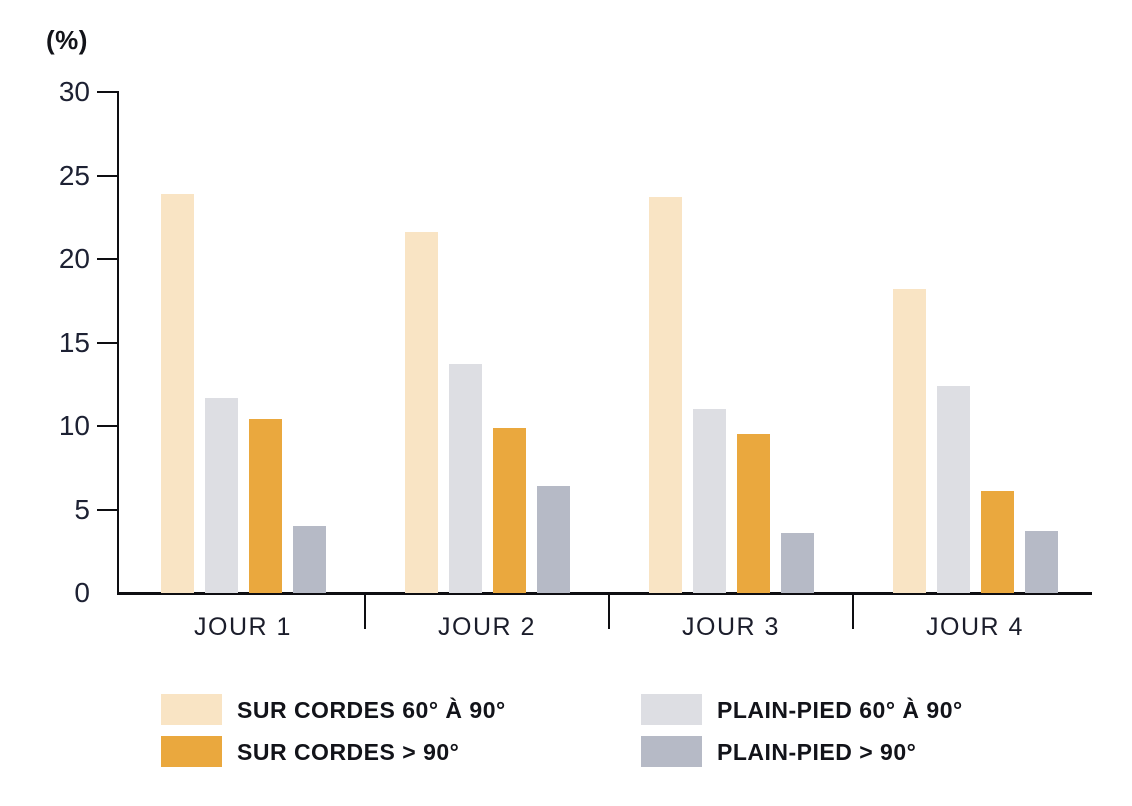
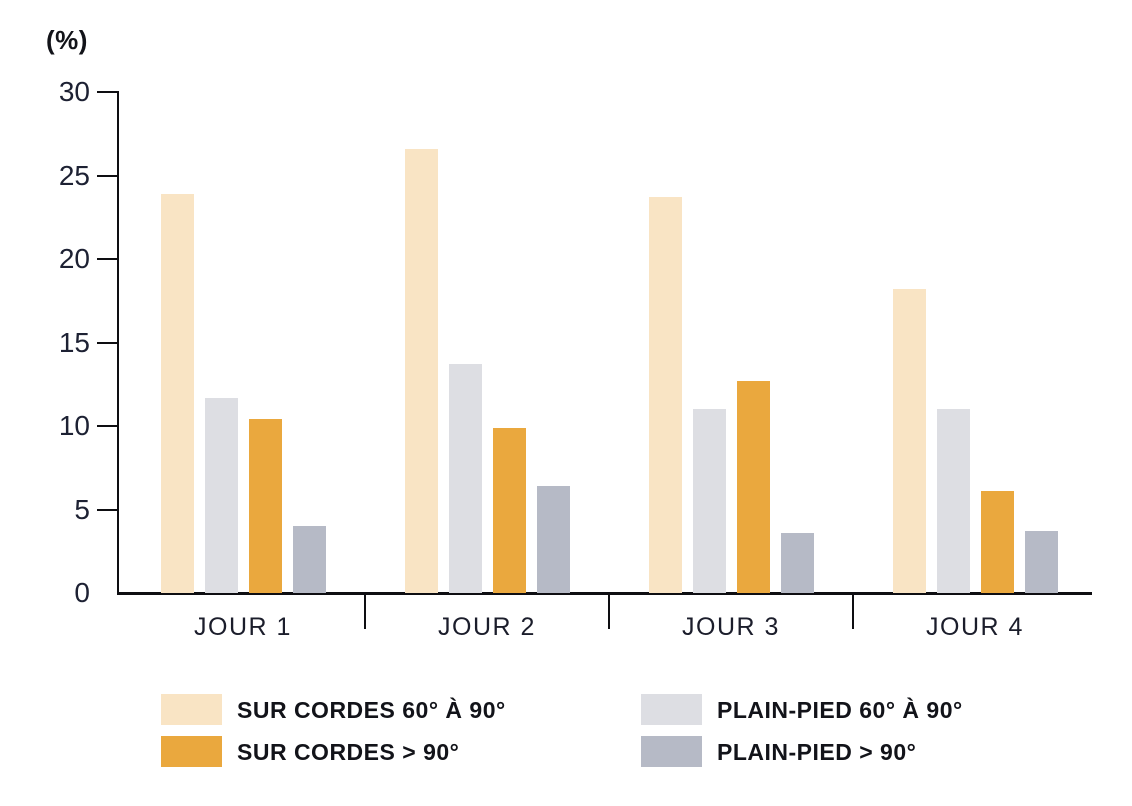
SUR CORDES 60° À 90°/JOUR 2: 21.6 -> 26.6
SUR CORDES > 90°/JOUR 3: 9.5 -> 12.7
PLAIN-PIED 60° À 90°/JOUR 4: 12.4 -> 11.0
